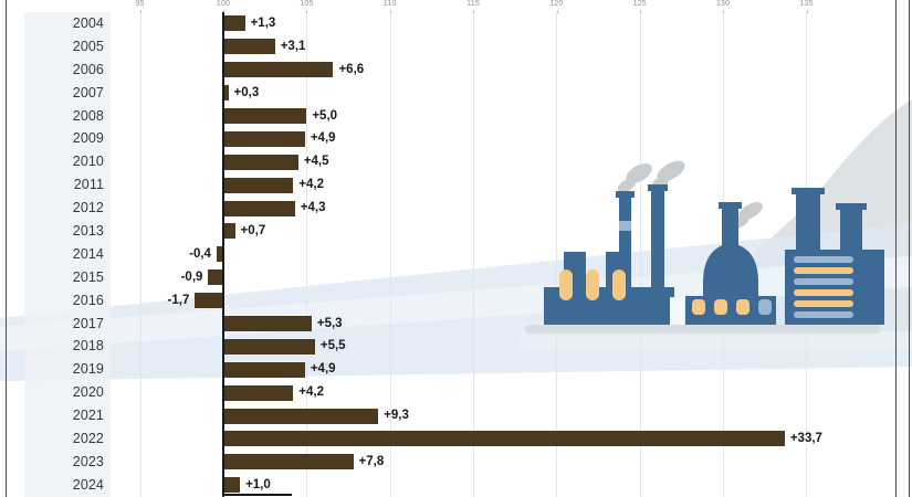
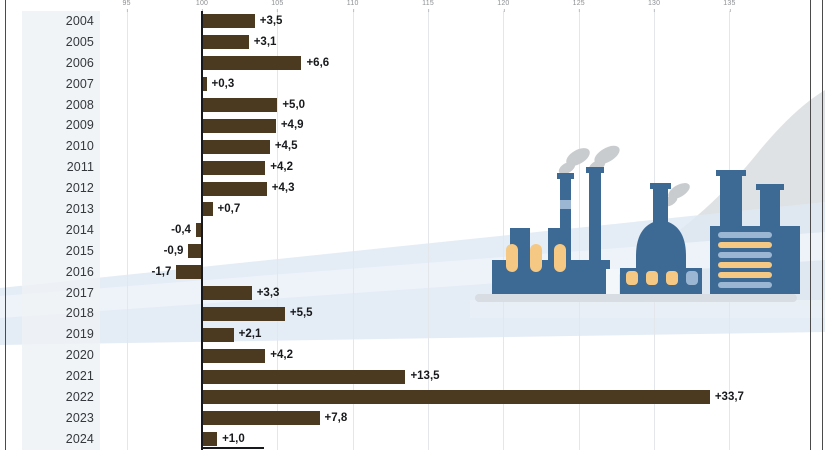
2004: +1,3 -> +3,5
2017: +5,3 -> +3,3
2019: +4,9 -> +2,1
2021: +9,3 -> +13,5
